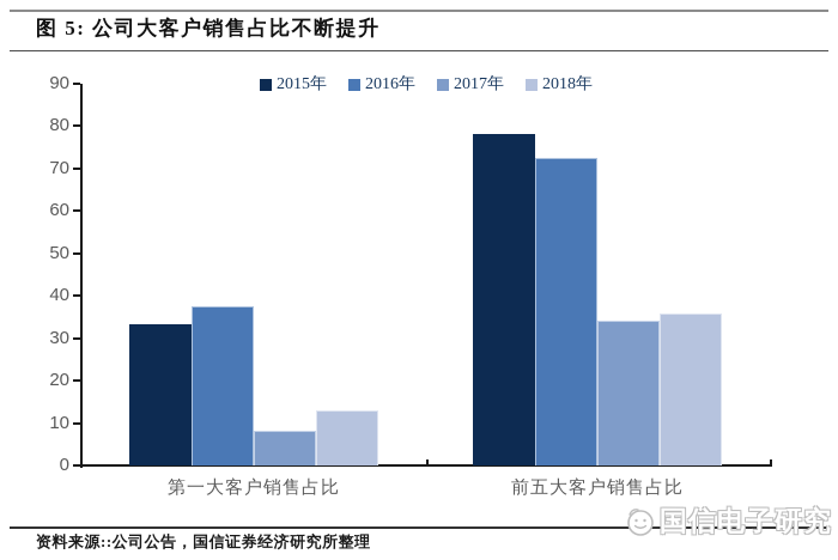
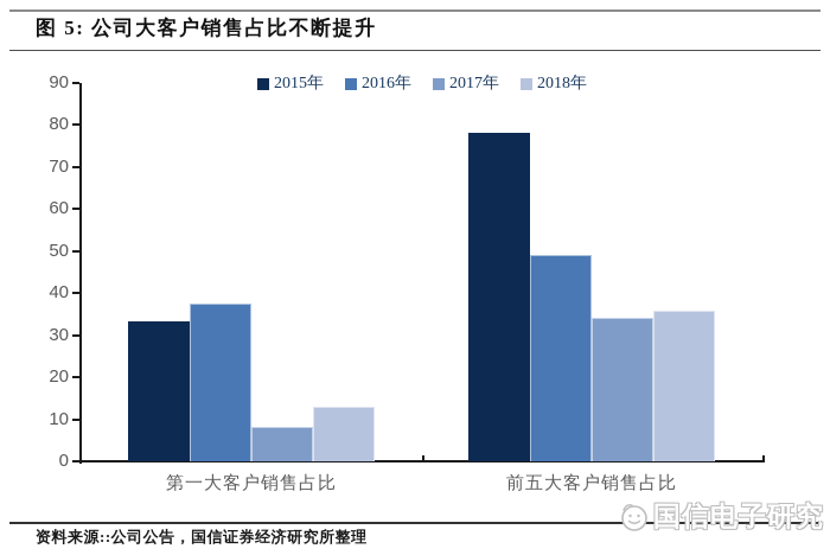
2016年/前五大客户销售占比: 72 -> 49
